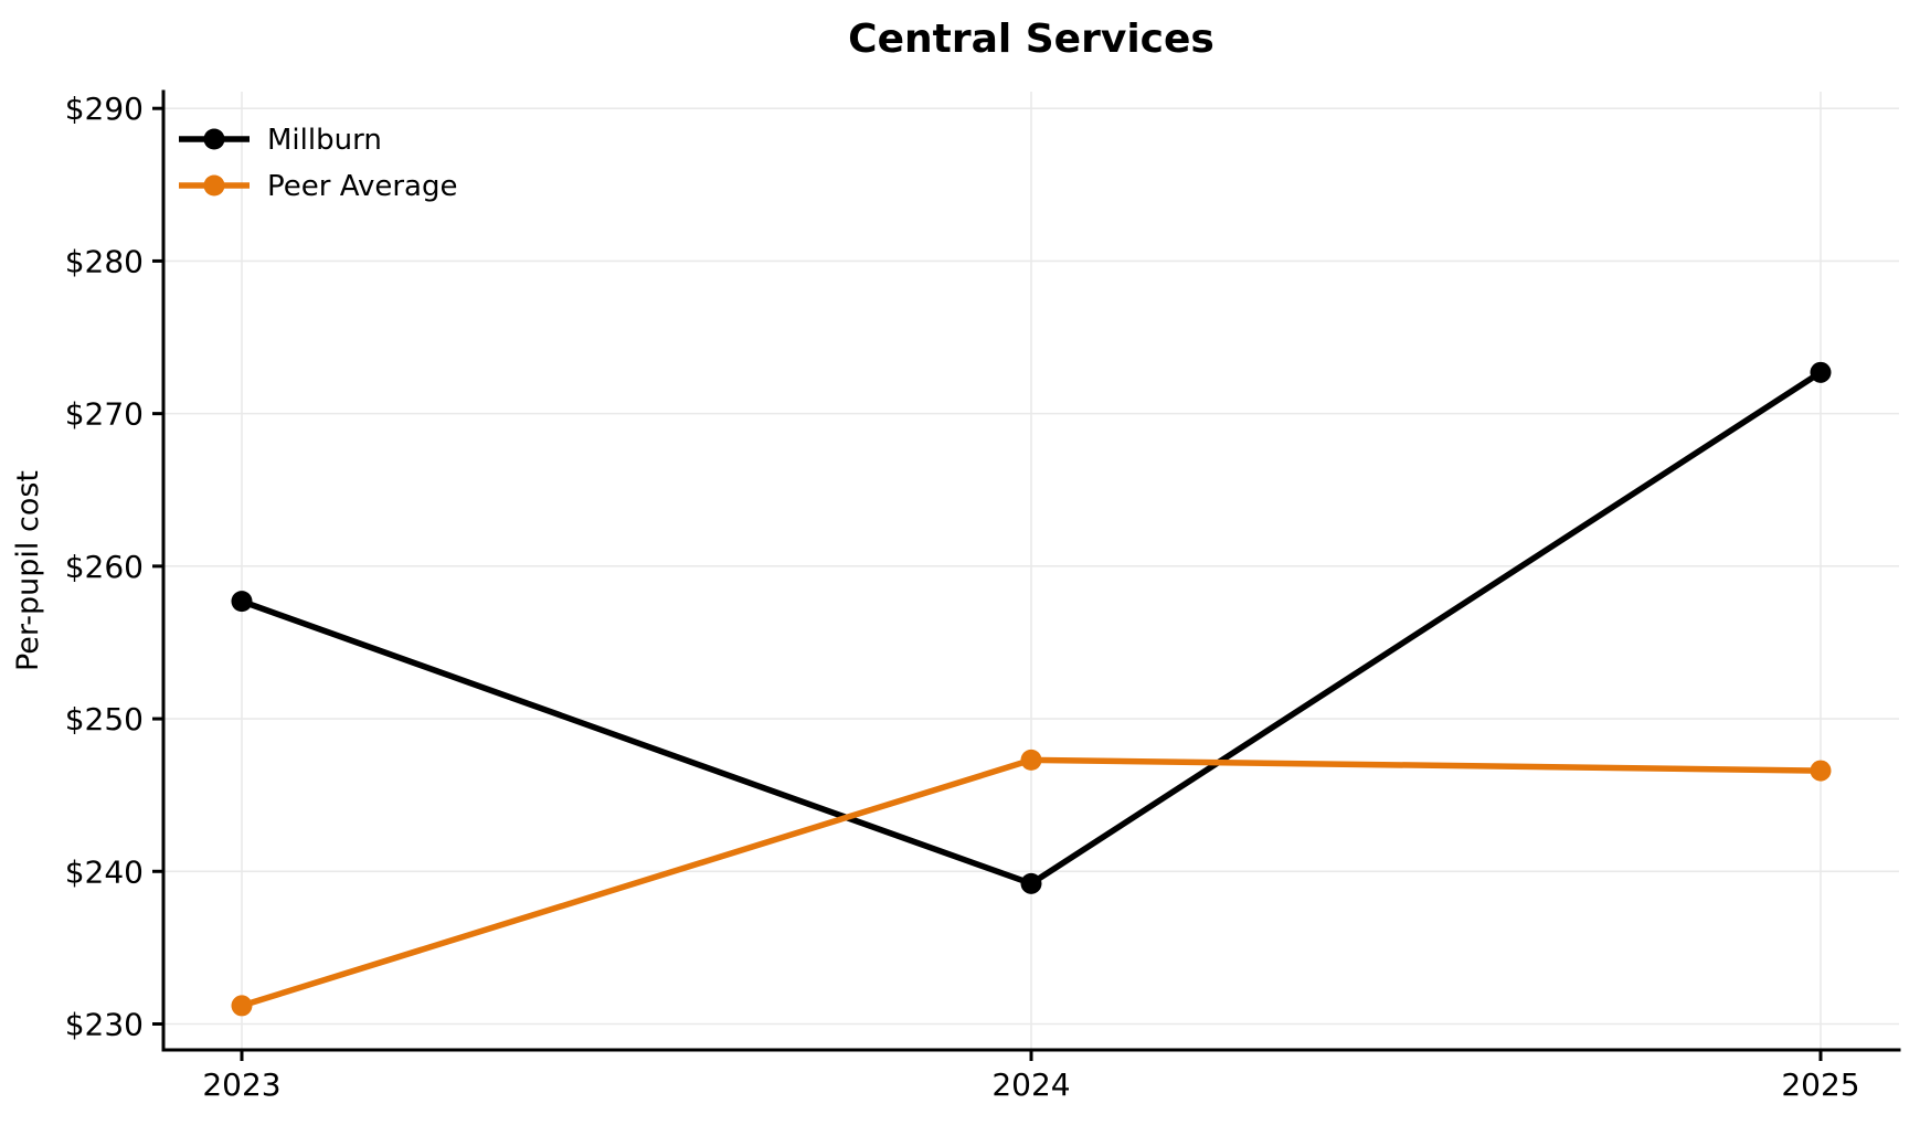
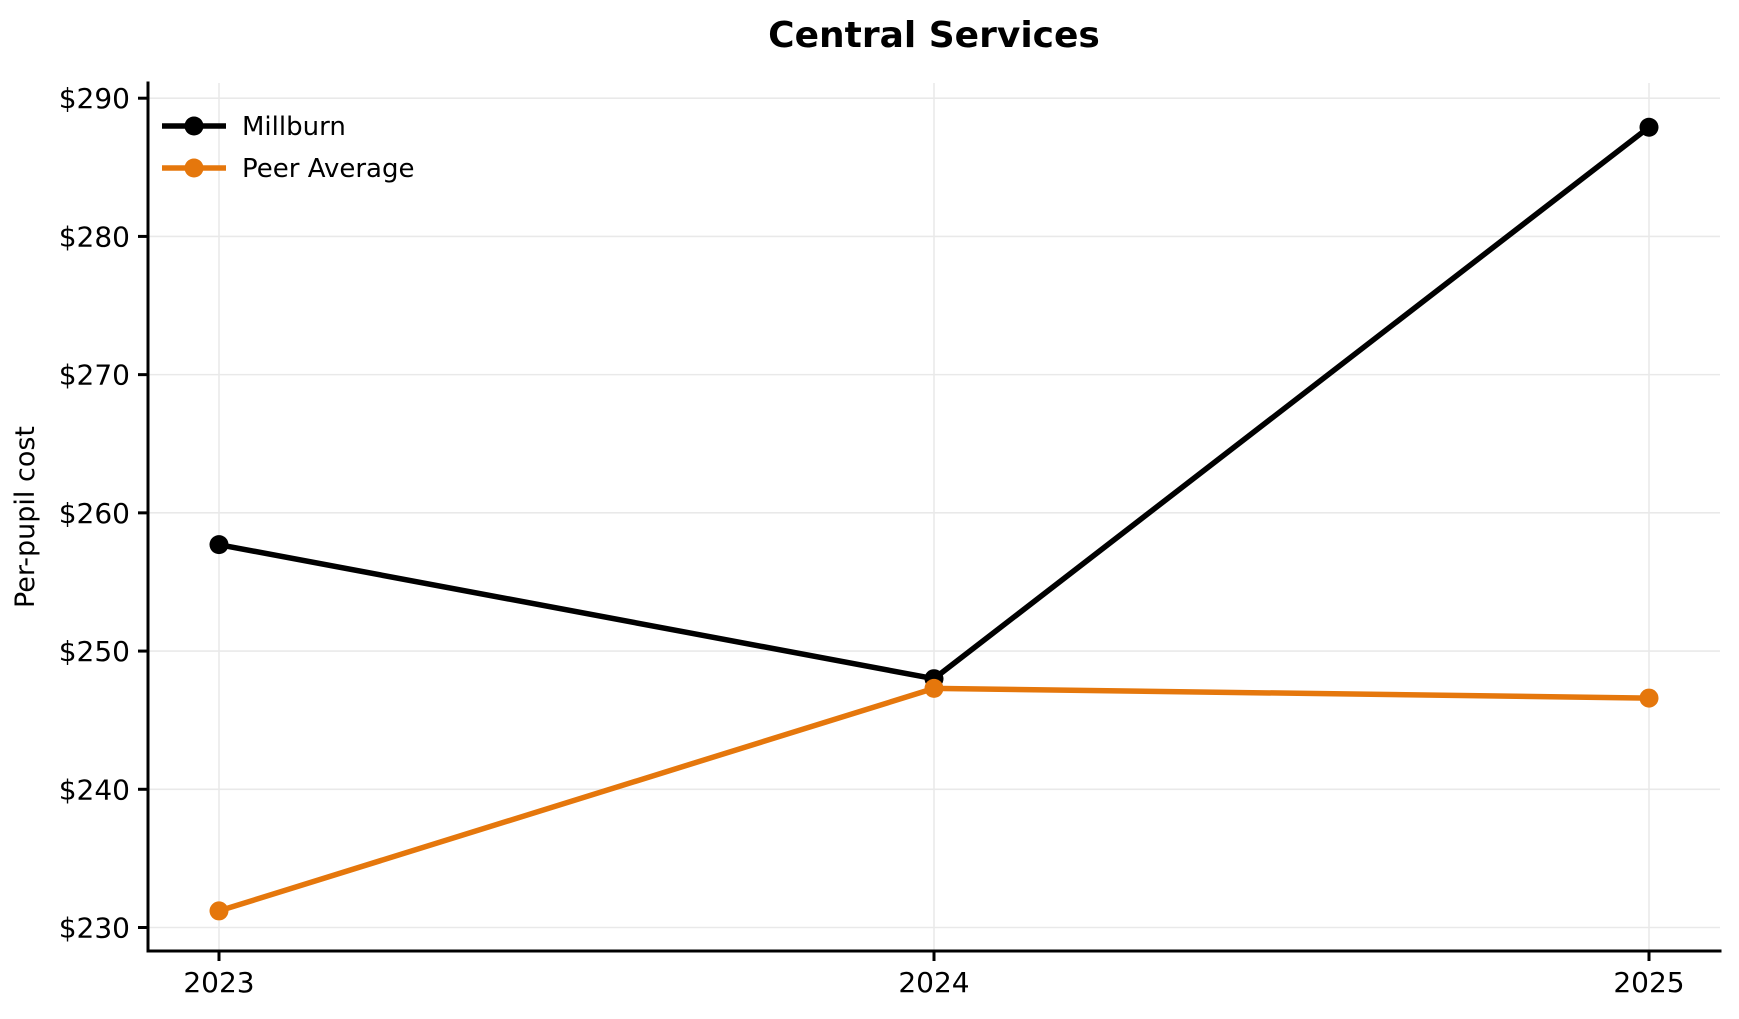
Millburn/2024: $239.2 -> $248.0
Millburn/2025: $272.7 -> $287.9
